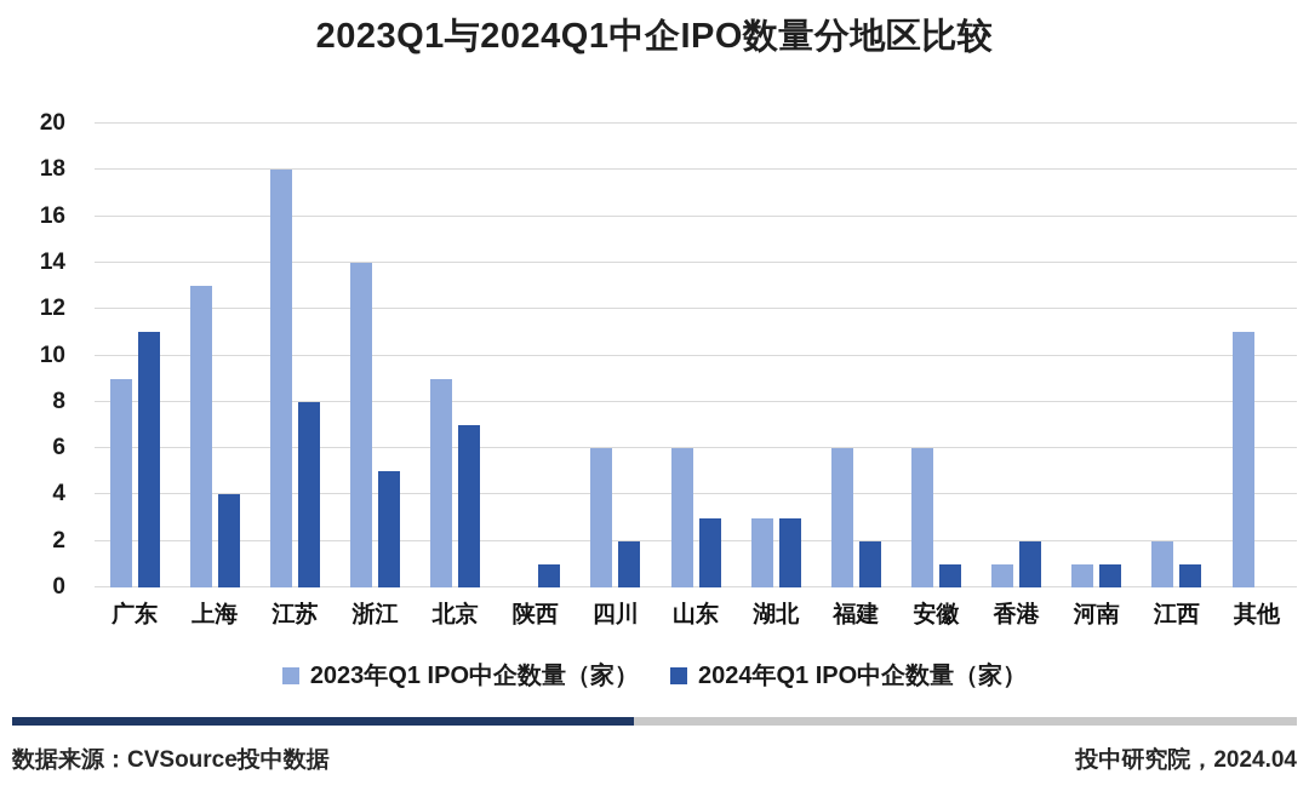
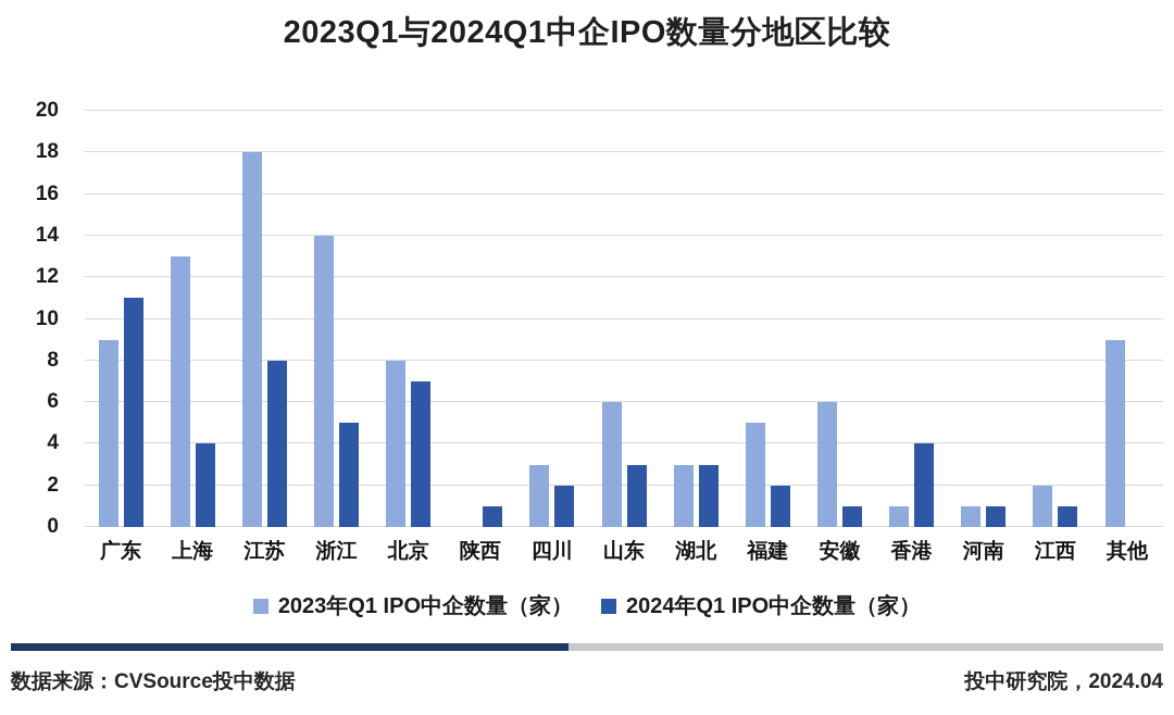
2023年Q1 IPO中企数量（家）/北京: 9 -> 8
2023年Q1 IPO中企数量（家）/四川: 6 -> 3
2023年Q1 IPO中企数量（家）/福建: 6 -> 5
2024年Q1 IPO中企数量（家）/香港: 2 -> 4
2023年Q1 IPO中企数量（家）/其他: 11 -> 9
